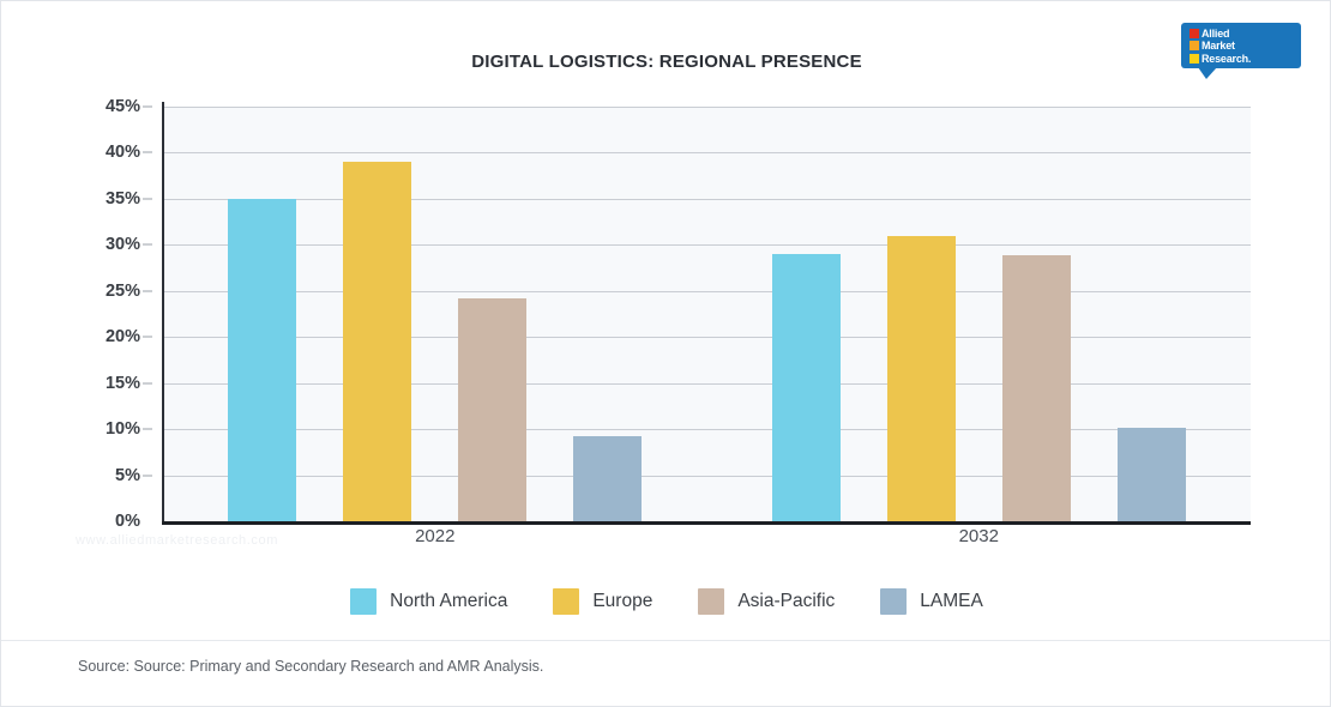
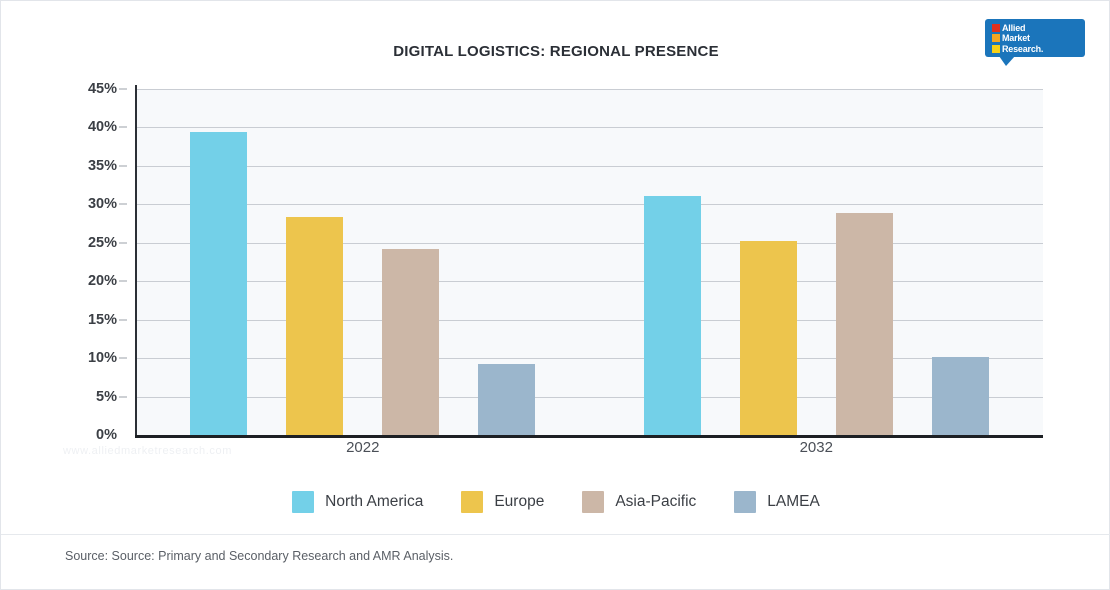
North America/2022: 35% -> 39%
Europe/2022: 39% -> 28%
North America/2032: 29% -> 31%
Europe/2032: 31% -> 25%
